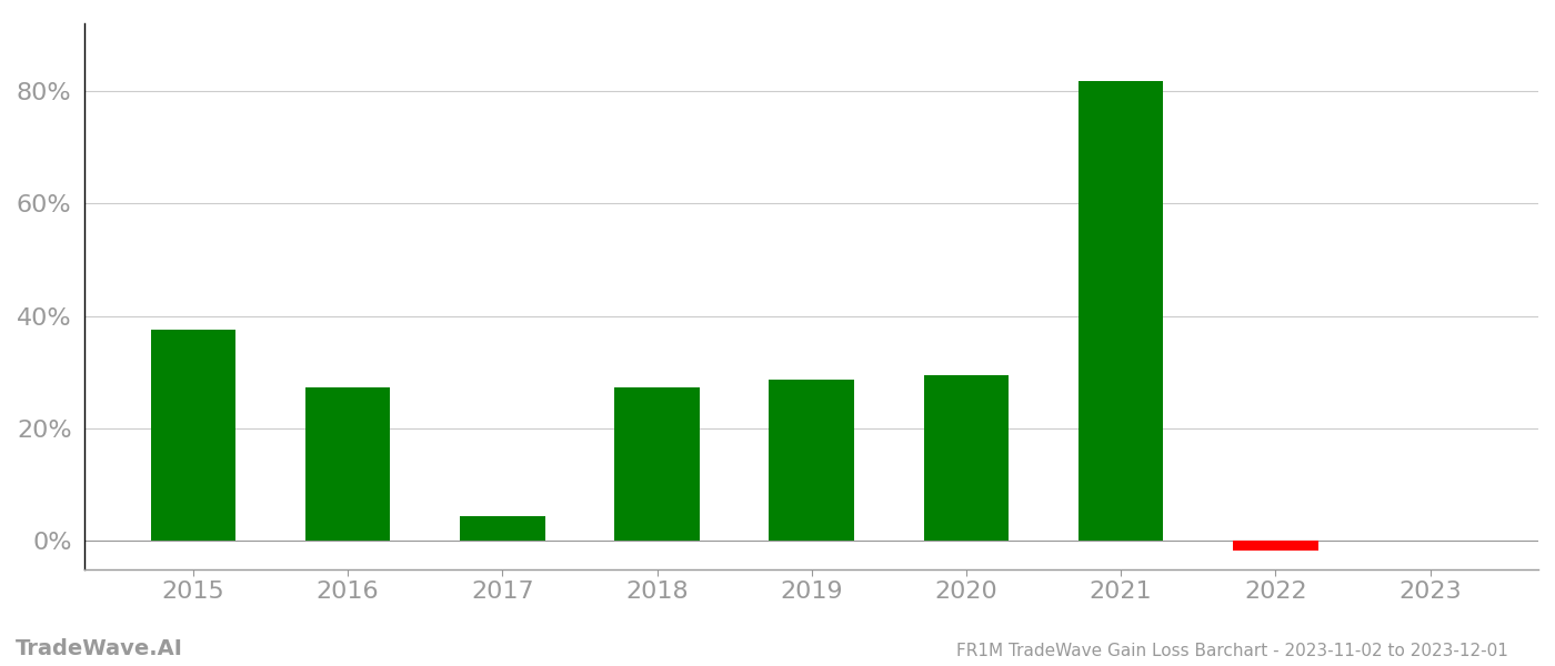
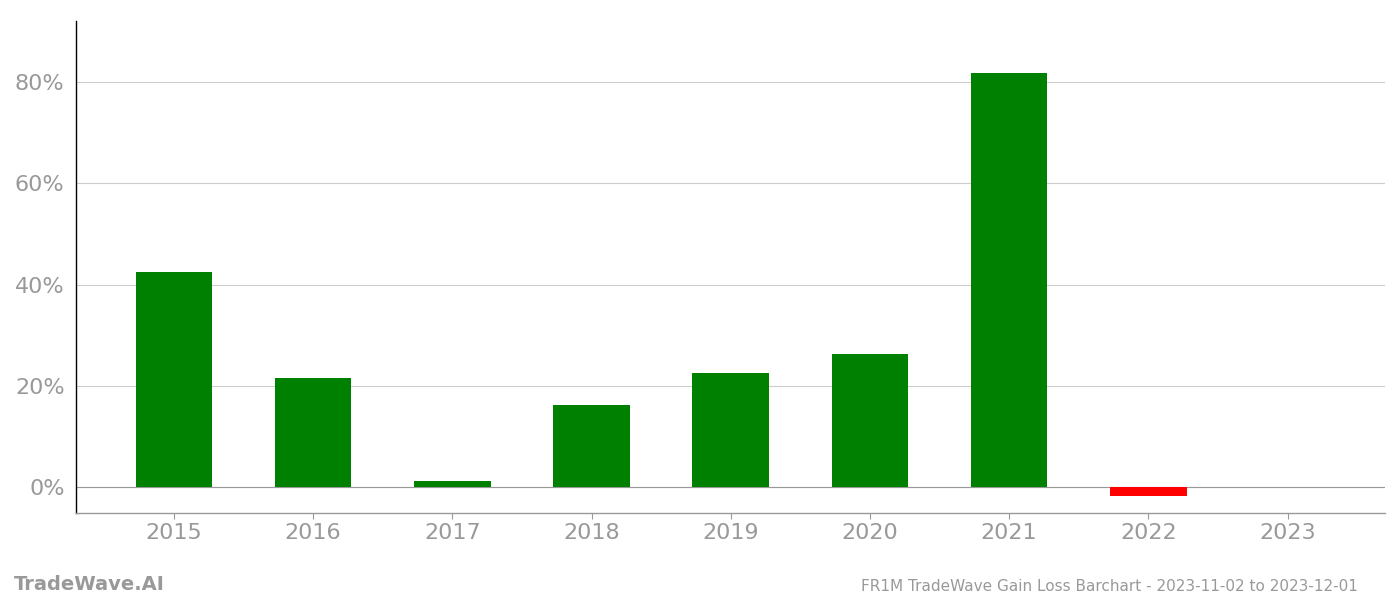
2015: 37.6% -> 42.5%
2016: 27.2% -> 21.5%
2017: 4.4% -> 1.3%
2018: 27.2% -> 16.3%
2019: 28.6% -> 22.5%
2020: 29.4% -> 26.2%
